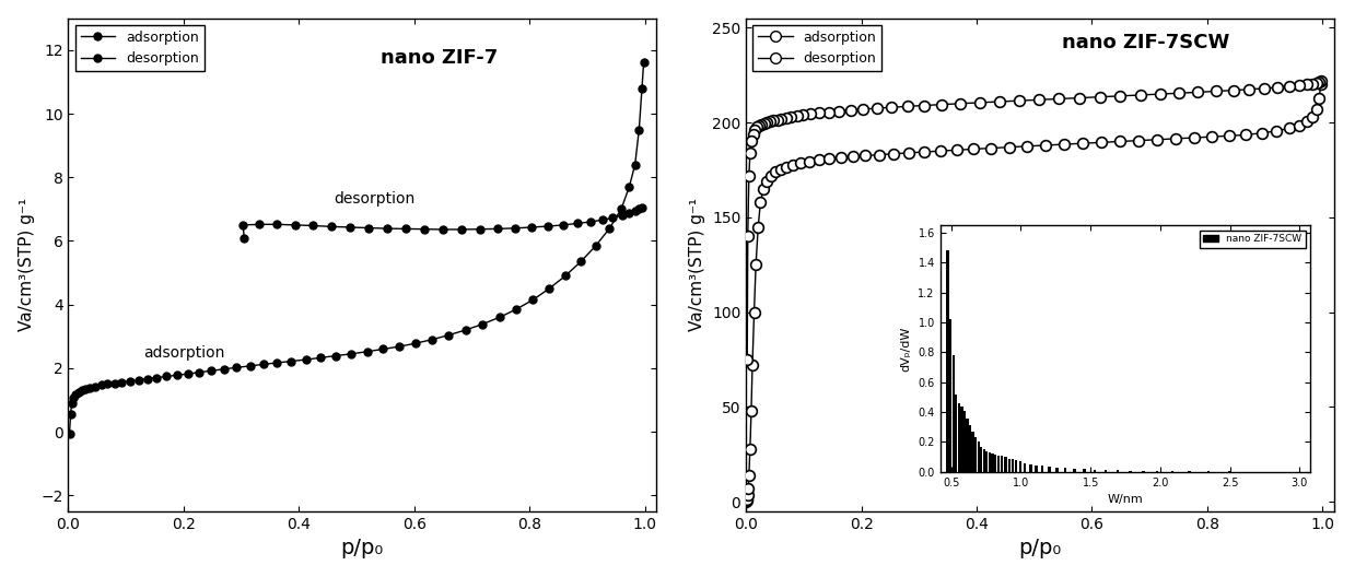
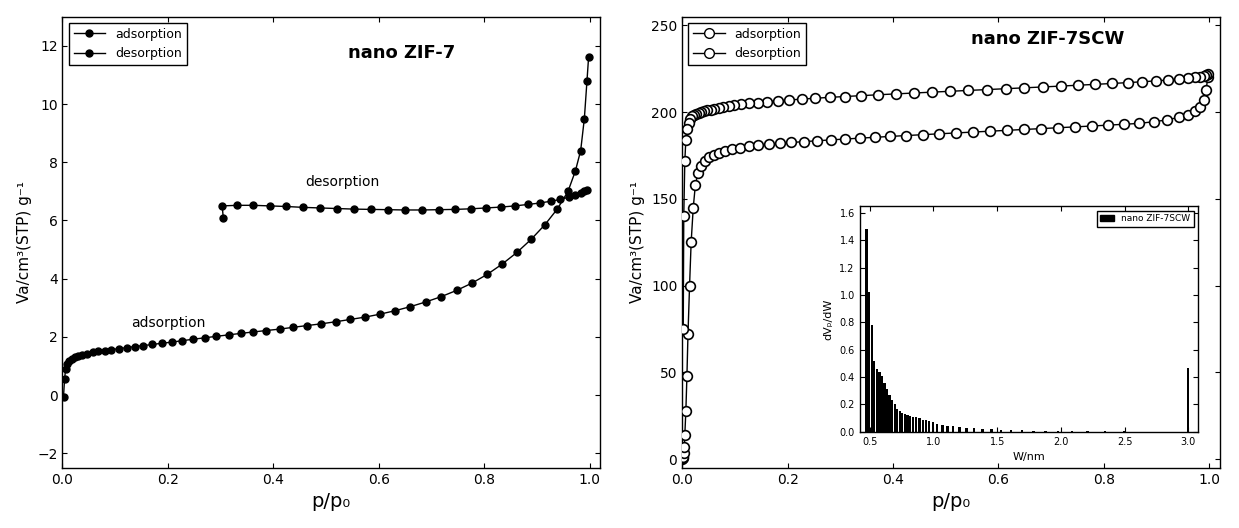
3.0: 0.00 -> 0.47
